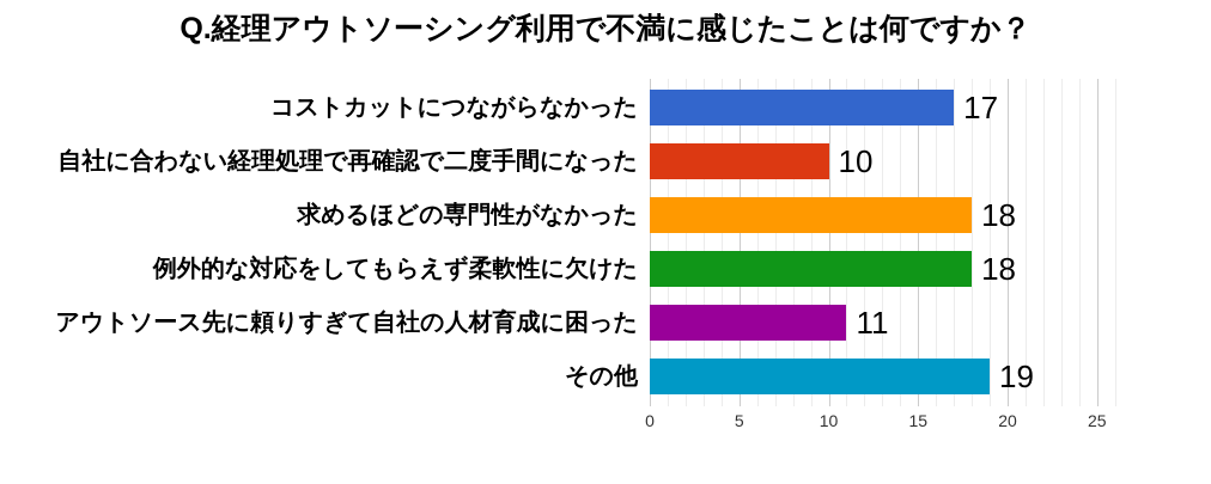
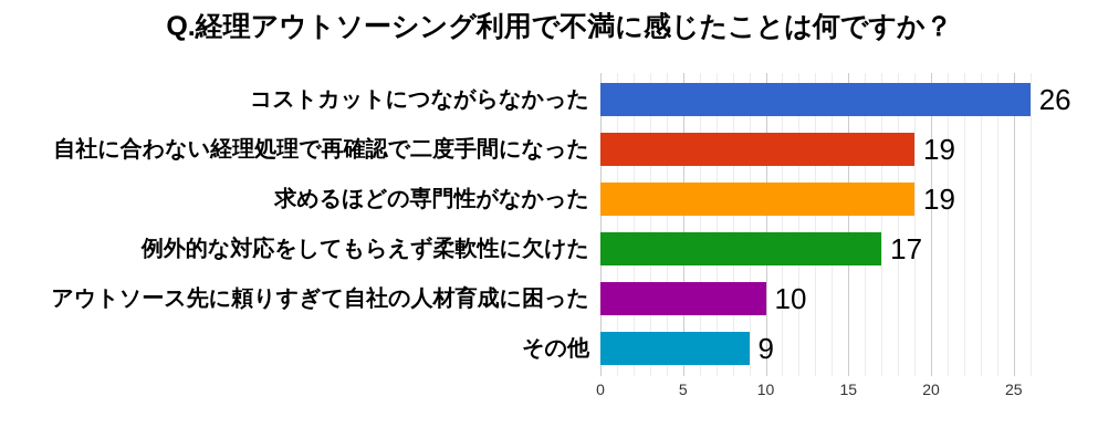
コストカットにつながらなかった: 17 -> 26
自社に合わない経理処理で再確認で二度手間になった: 10 -> 19
求めるほどの専門性がなかった: 18 -> 19
例外的な対応をしてもらえず柔軟性に欠けた: 18 -> 17
アウトソース先に頼りすぎて自社の人材育成に困った: 11 -> 10
その他: 19 -> 9
